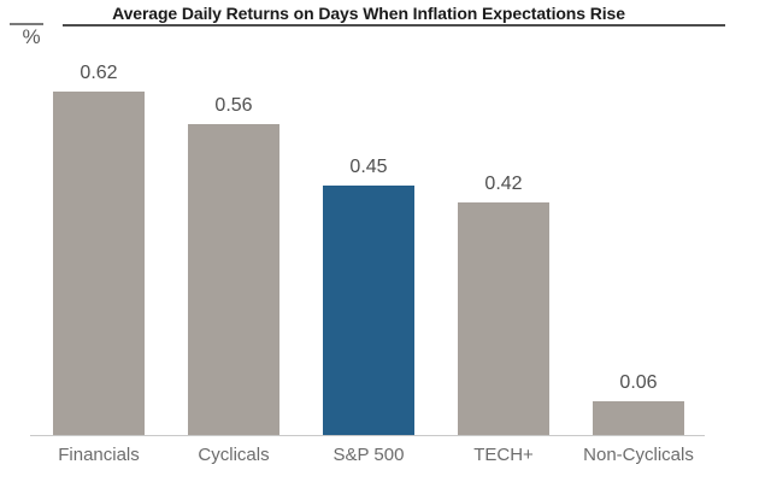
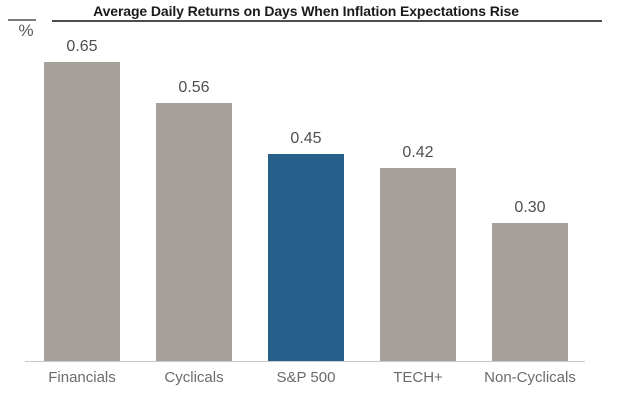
Financials: 0.62 -> 0.65
Non-Cyclicals: 0.06 -> 0.30
